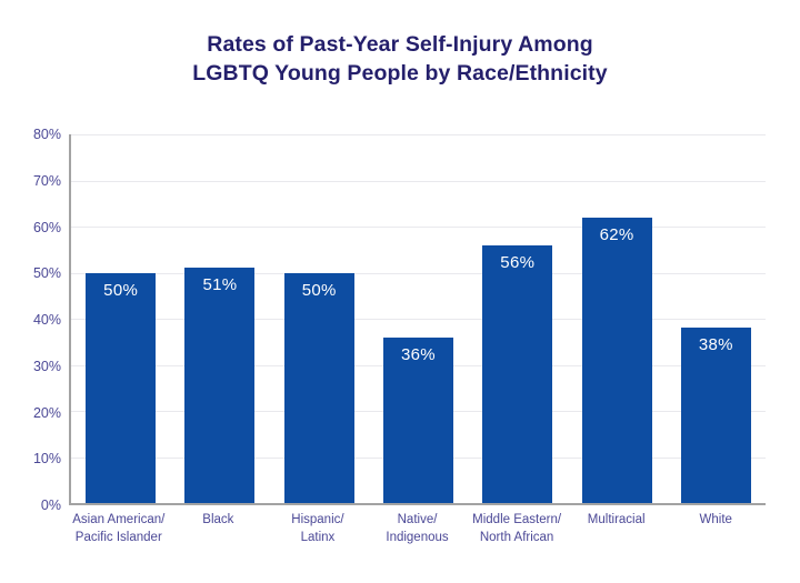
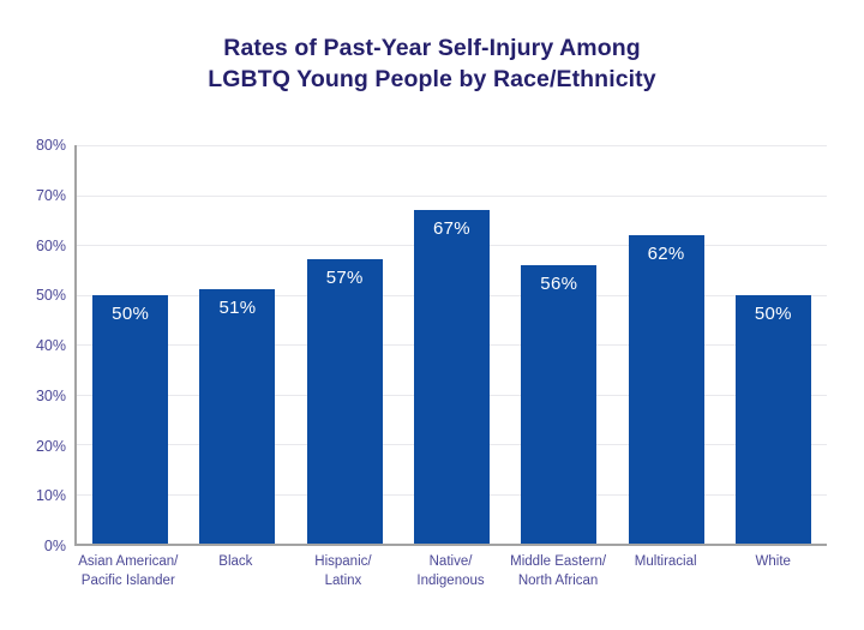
Hispanic/ Latinx: 50% -> 57%
Native/ Indigenous: 36% -> 67%
White: 38% -> 50%
